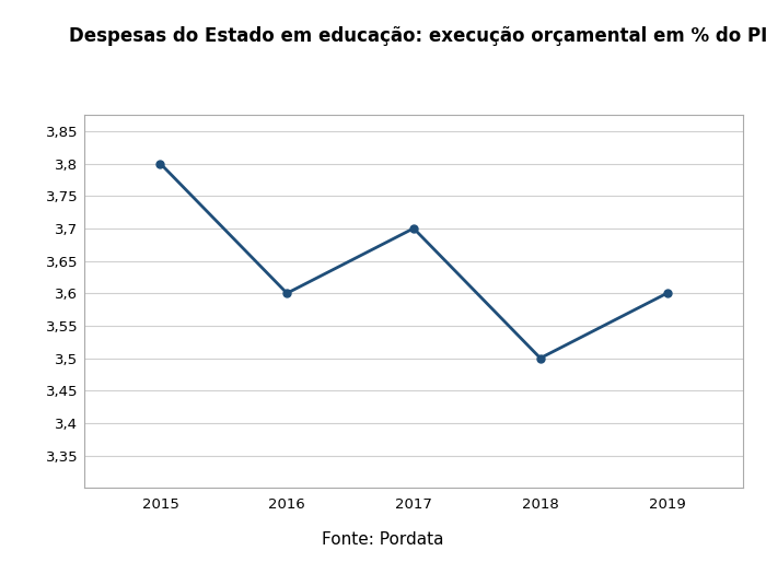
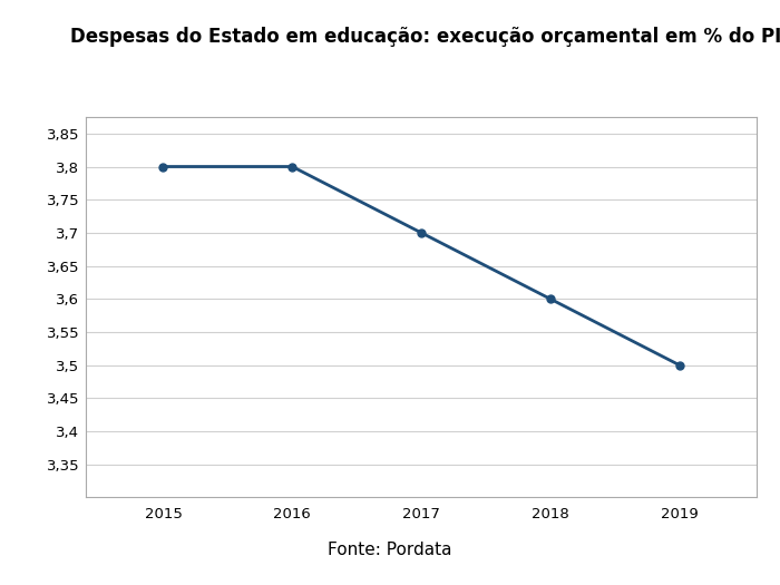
2016: 3,6 -> 3,8
2018: 3,5 -> 3,6
2019: 3,6 -> 3,5
